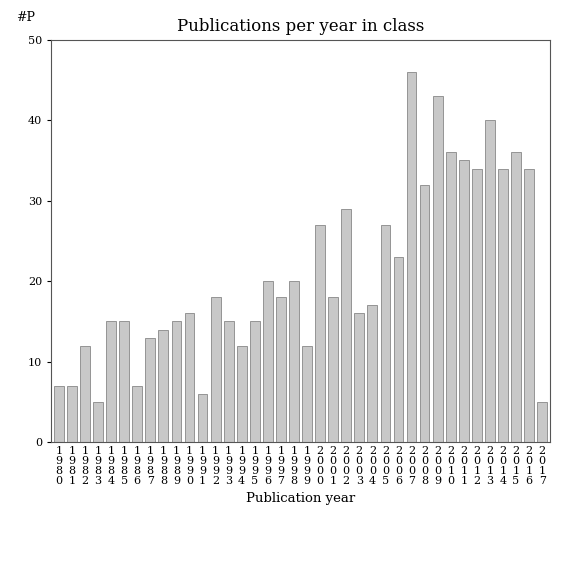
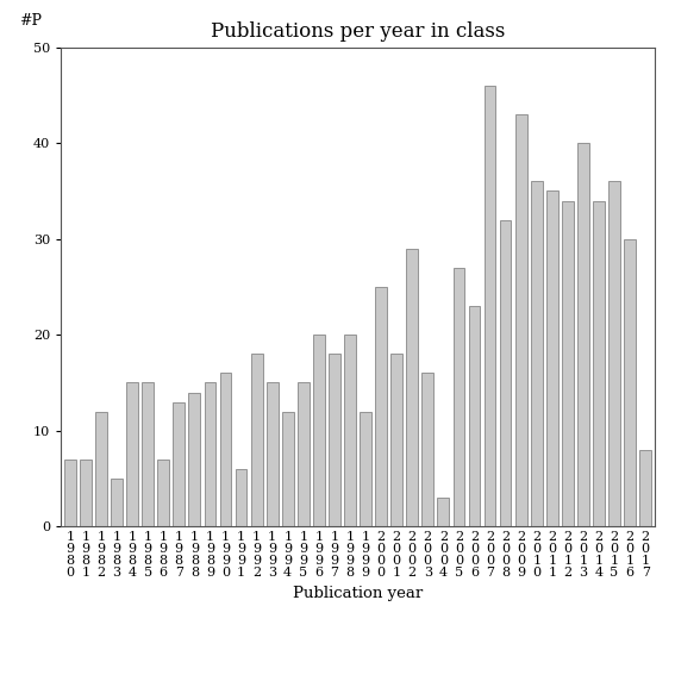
2 0 0 0: 27 -> 25
2 0 0 4: 17 -> 3
2 0 1 6: 34 -> 30
2 0 1 7: 5 -> 8
